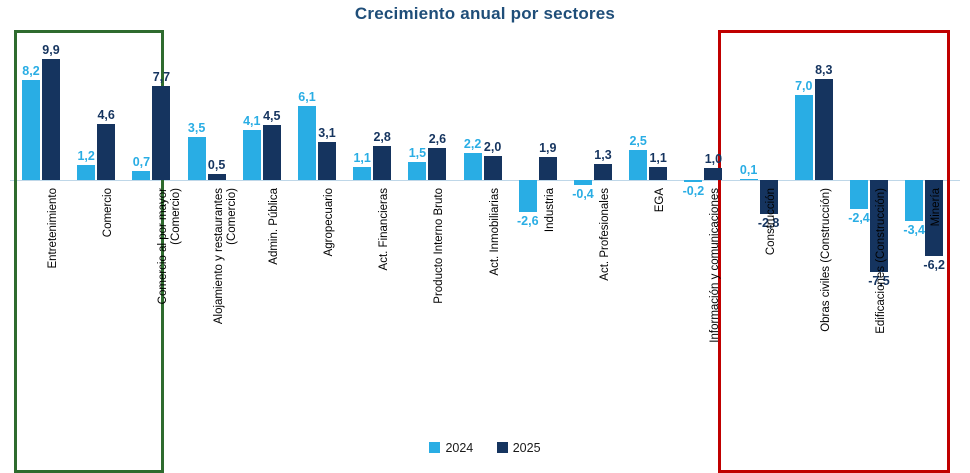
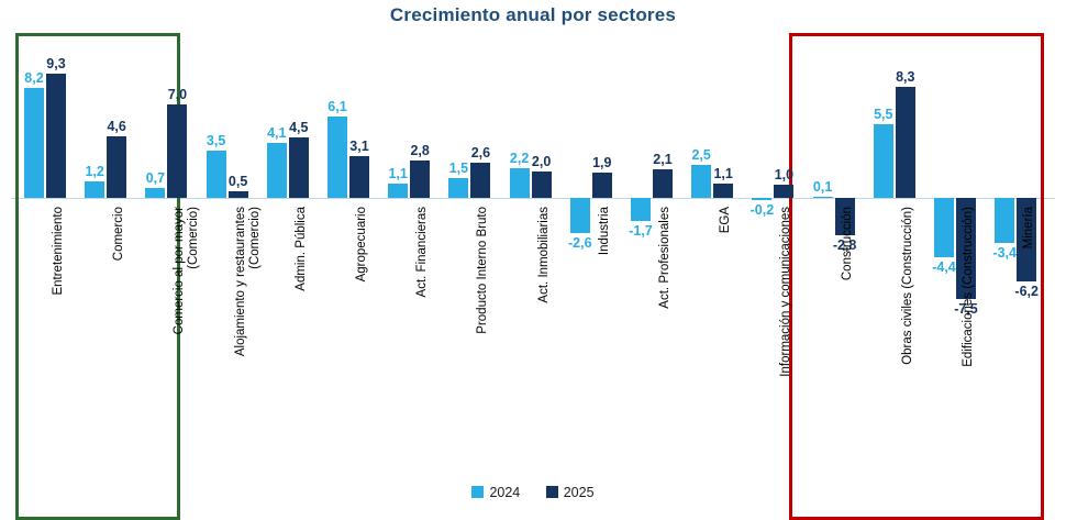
2025/Entretenimiento: 9,9 -> 9,3
2025/Comercio al por mayor (Comercio): 7,7 -> 7,0
2024/Act. Profesionales: -0,4 -> -1,7
2025/Act. Profesionales: 1,3 -> 2,1
2024/Obras civiles (Construcción): 7,0 -> 5,5
2024/Edificaciones (Construcción): -2,4 -> -4,4
